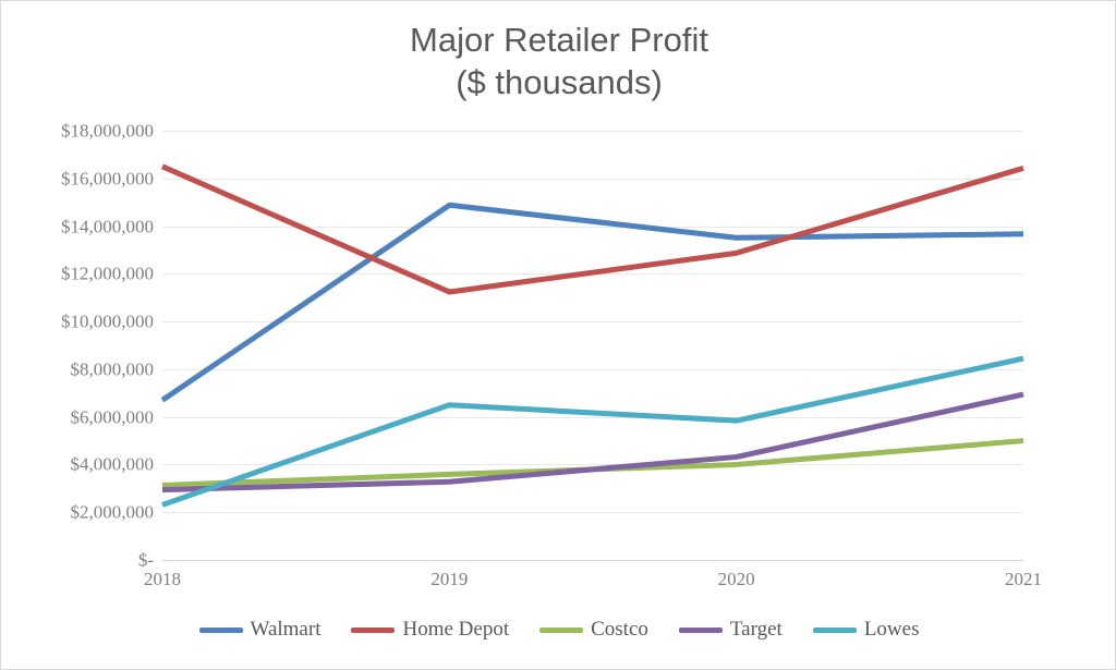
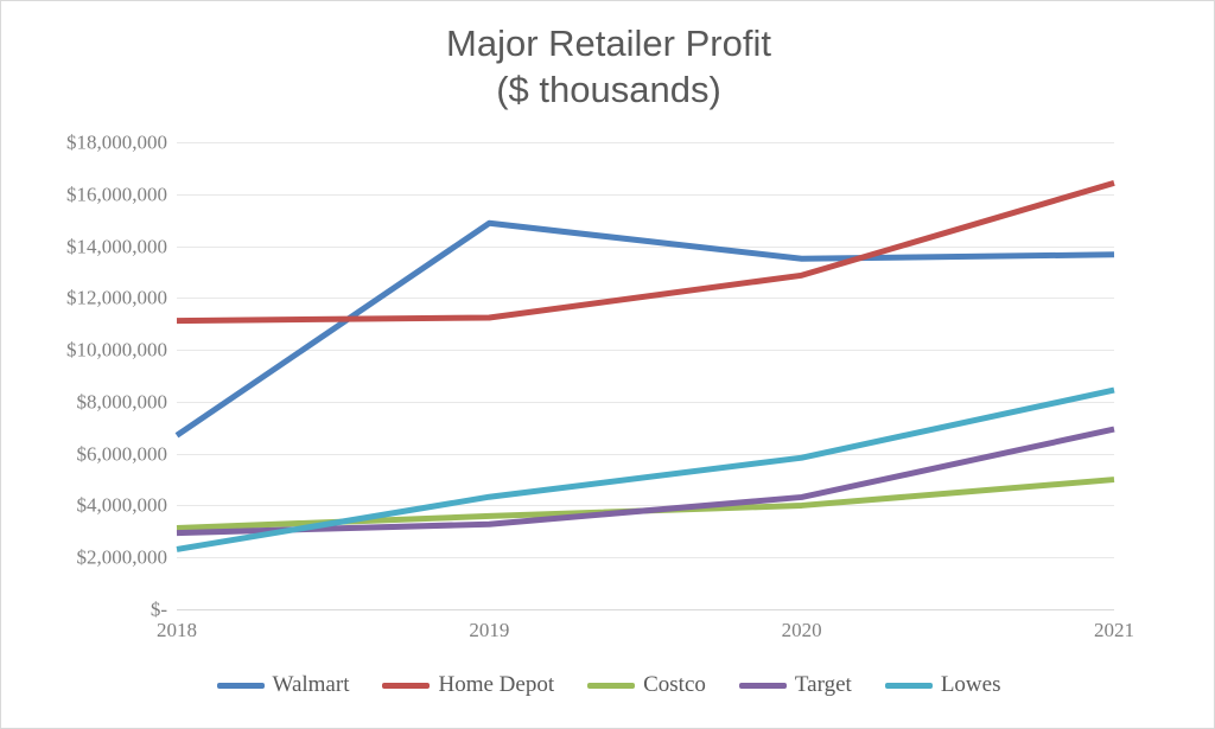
Home Depot/2018: $16500000 -> $11100000
Lowes/2019: $6500000 -> $4300000
